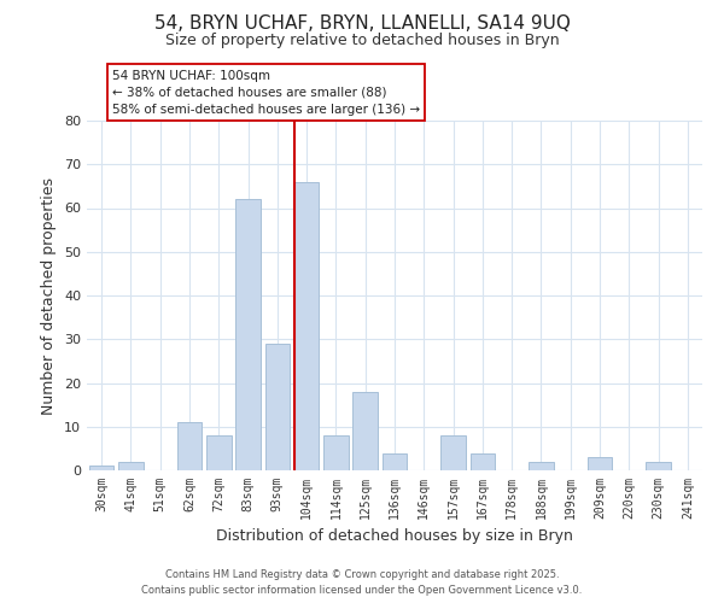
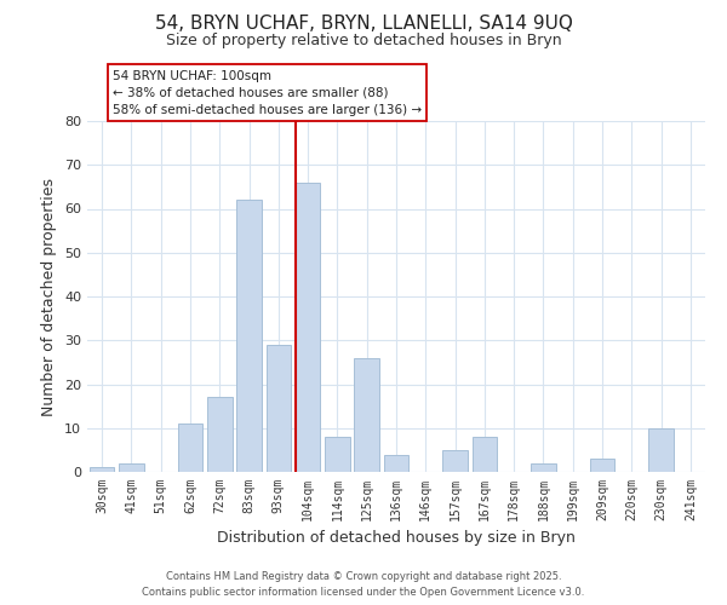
72sqm: 8 -> 17
125sqm: 18 -> 26
157sqm: 8 -> 5
167sqm: 4 -> 8
230sqm: 2 -> 10
